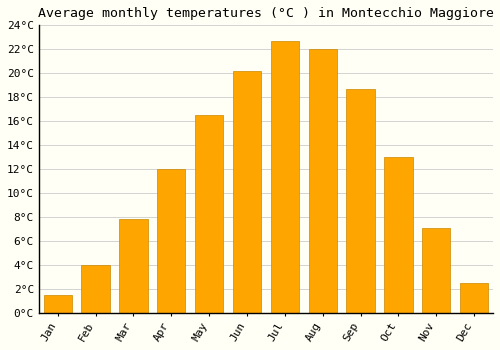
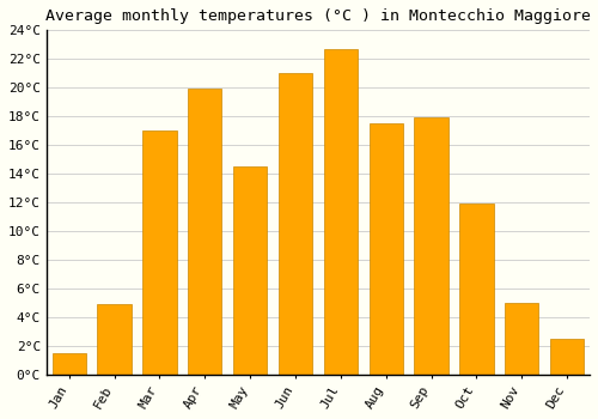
Feb: 4.0°C -> 4.9°C
Mar: 7.8°C -> 17.0°C
Apr: 12.0°C -> 19.9°C
May: 16.5°C -> 14.5°C
Jun: 20.2°C -> 21.0°C
Aug: 22.0°C -> 17.5°C
Sep: 18.7°C -> 17.9°C
Oct: 13.0°C -> 11.9°C
Nov: 7.1°C -> 5.0°C
